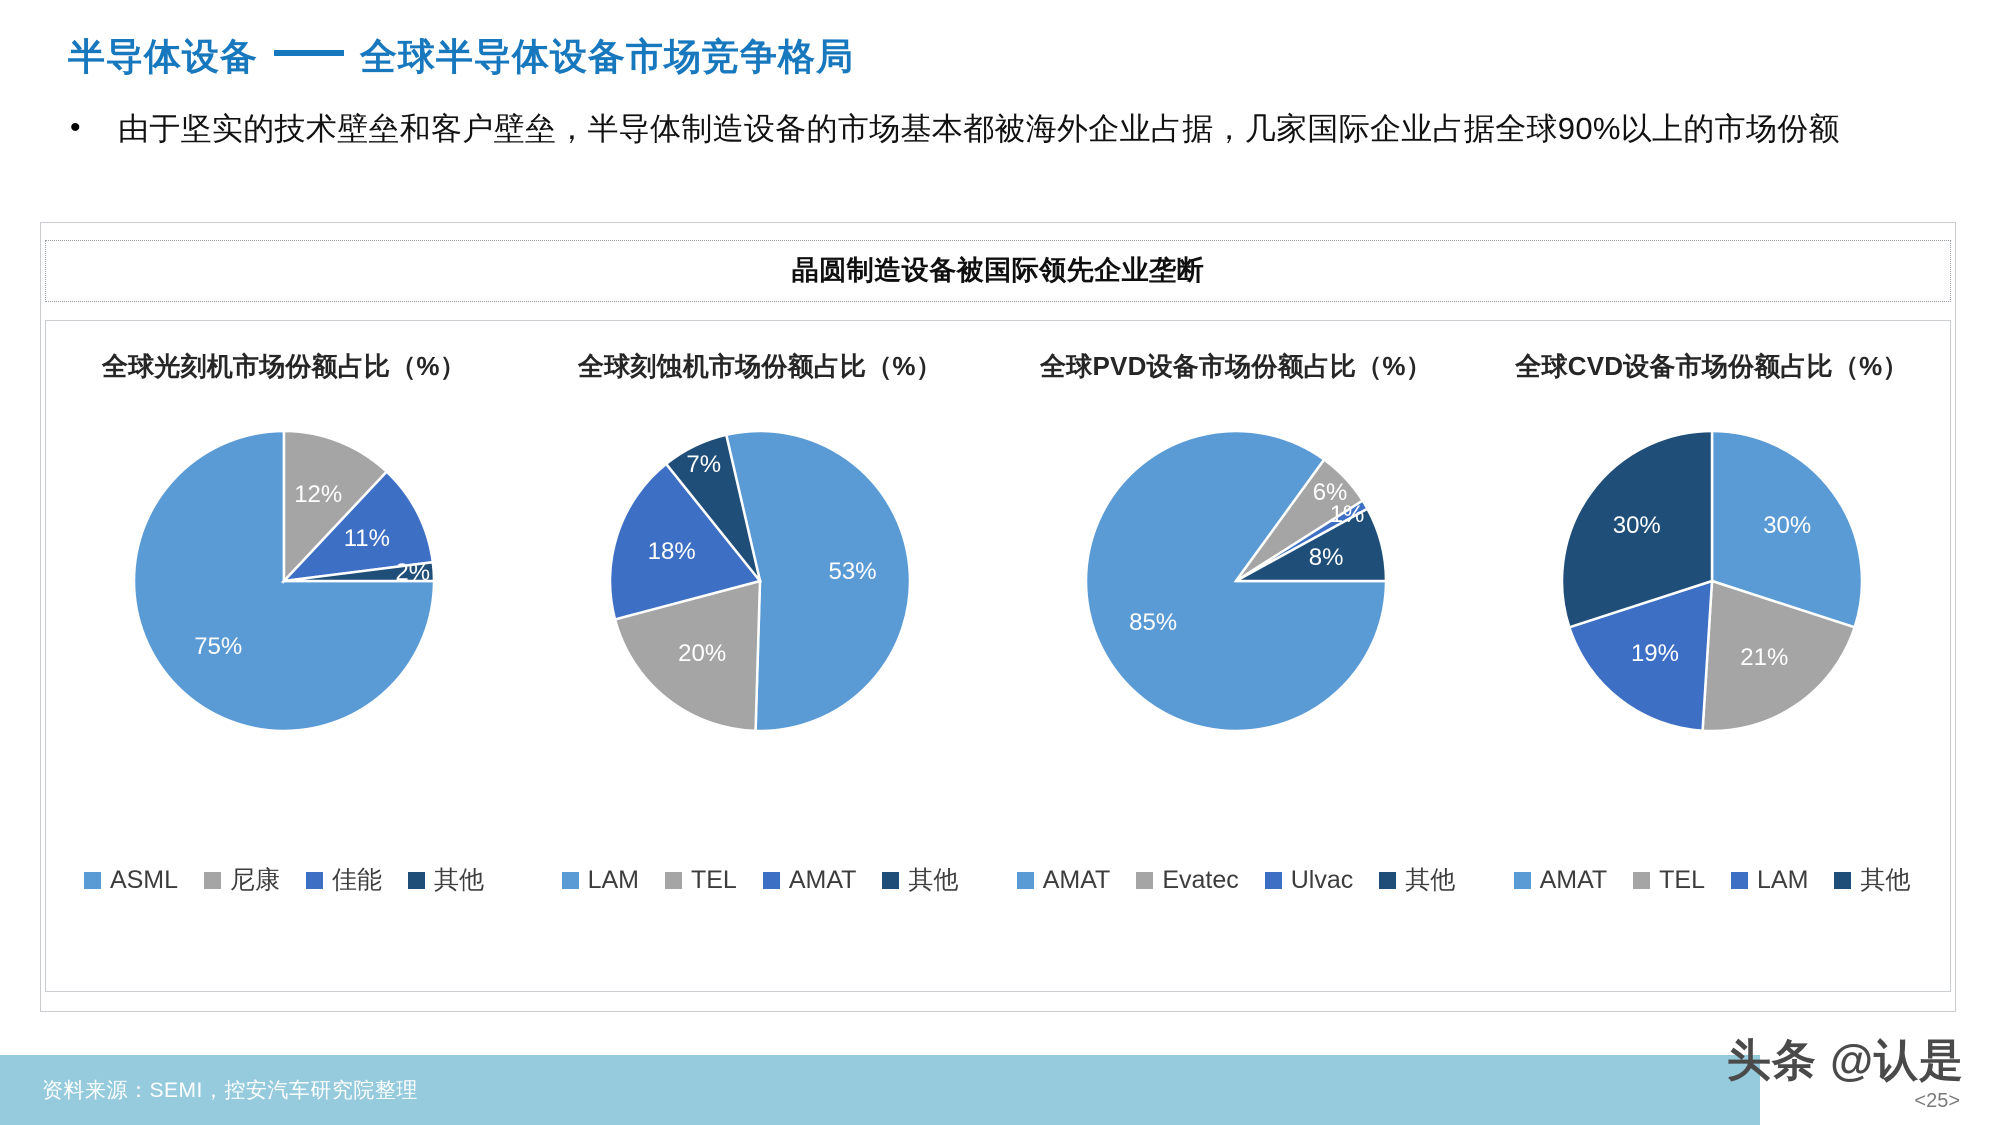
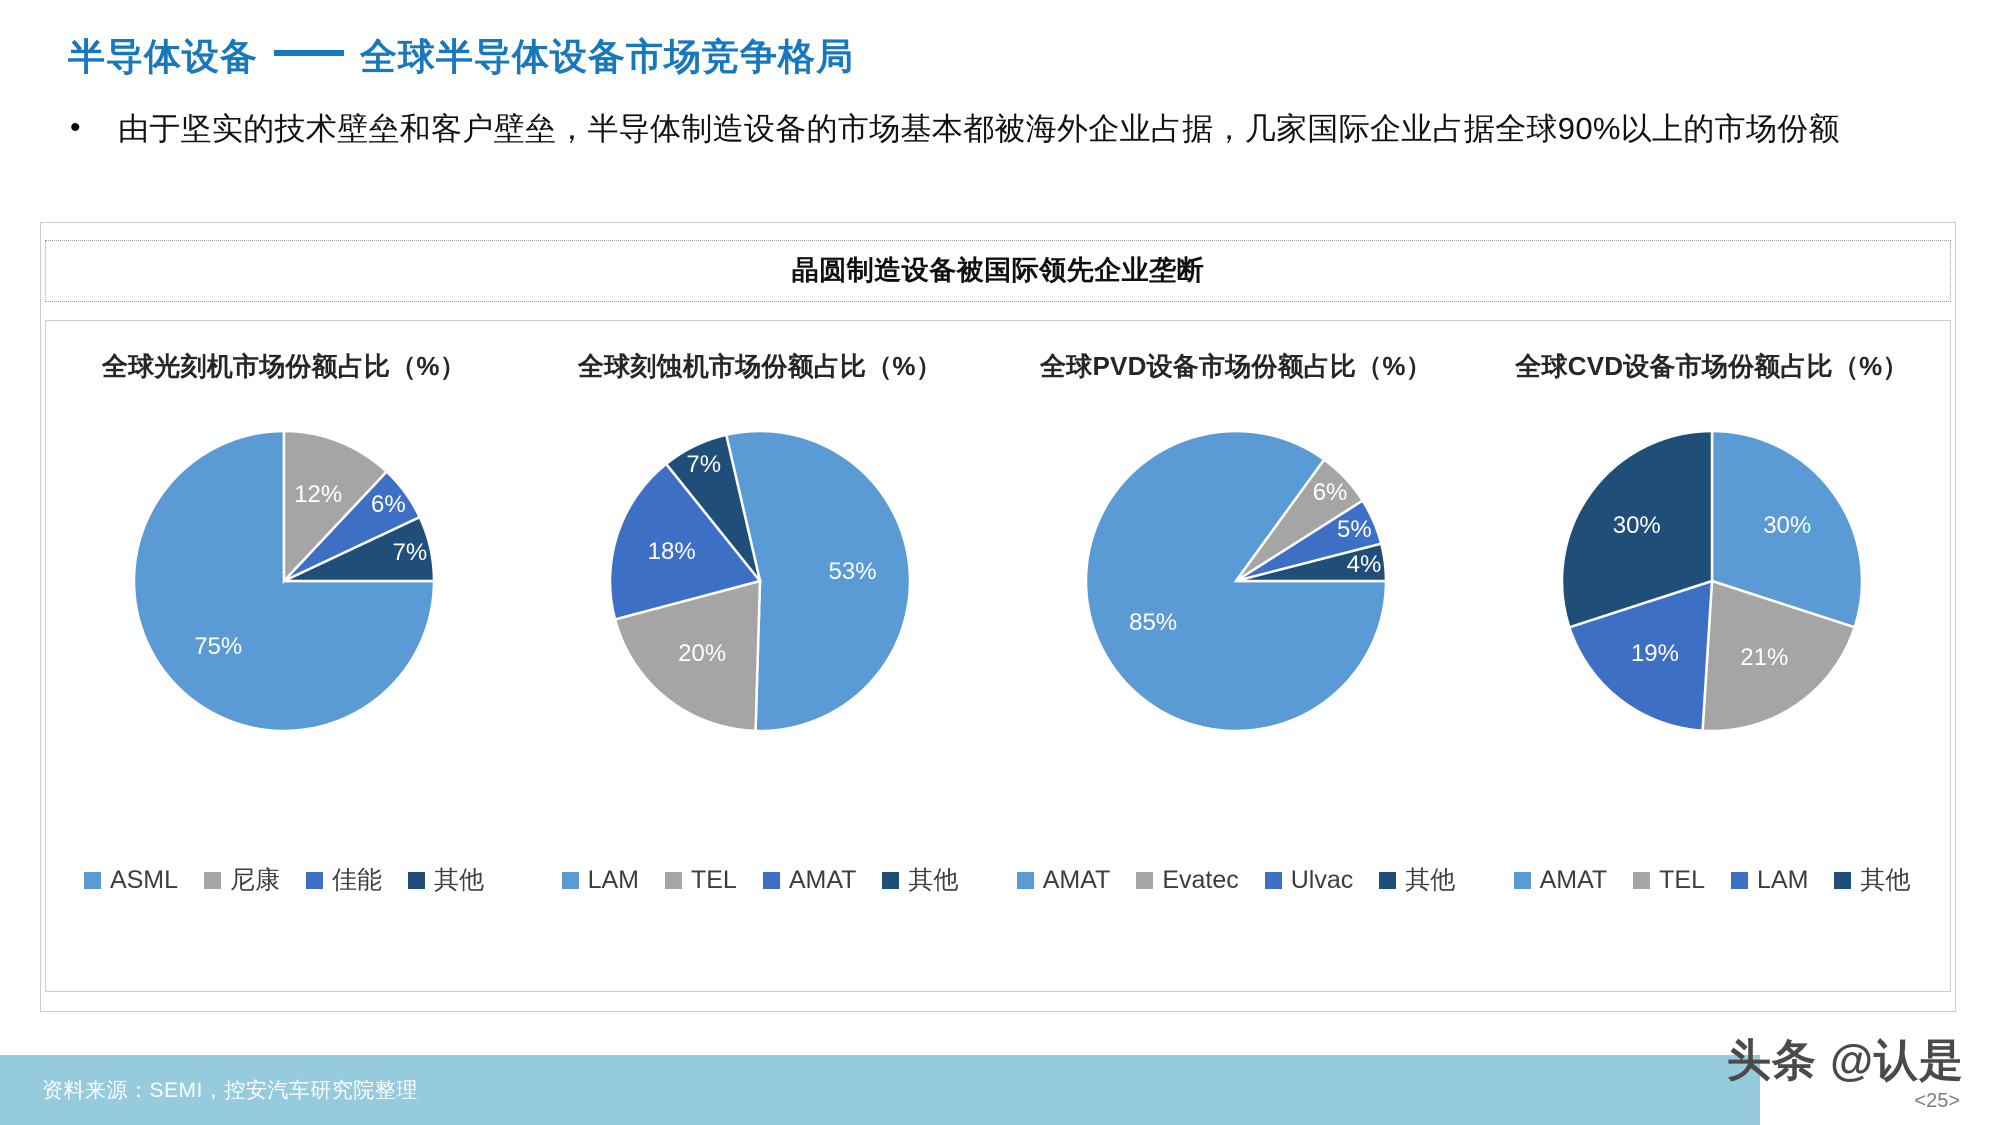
全球光刻机市场份额占比（%）/佳能: 11% -> 6%
全球光刻机市场份额占比（%）/其他: 2% -> 7%
全球PVD设备市场份额占比（%）/Ulvac: 1% -> 5%
全球PVD设备市场份额占比（%）/其他: 8% -> 4%
